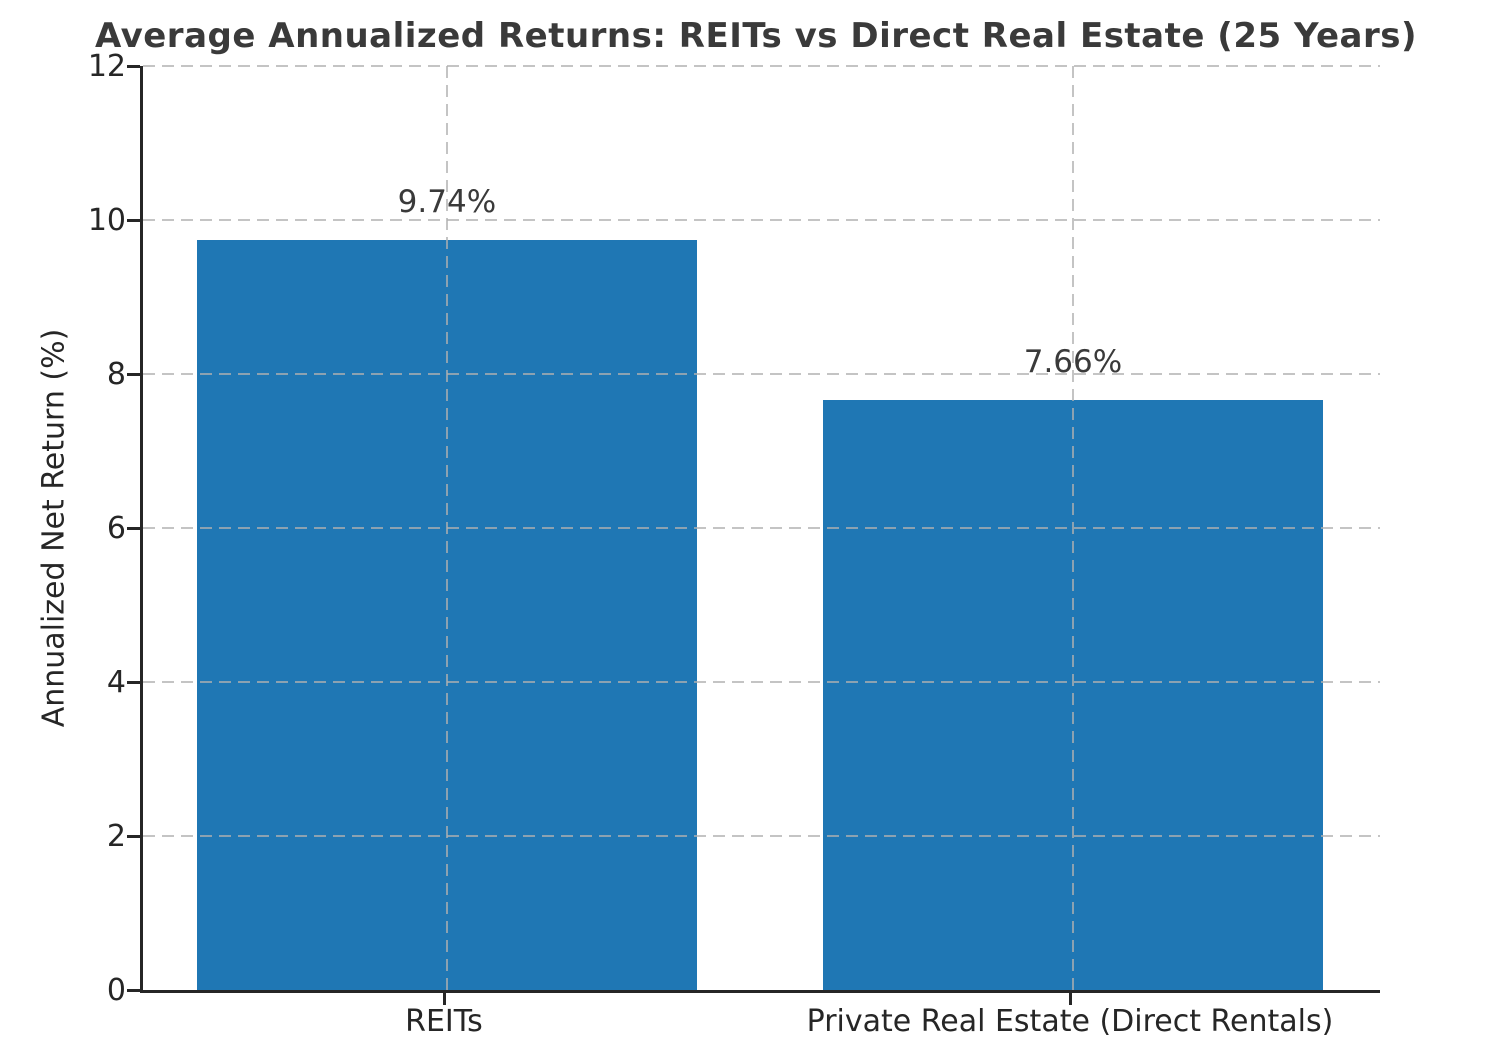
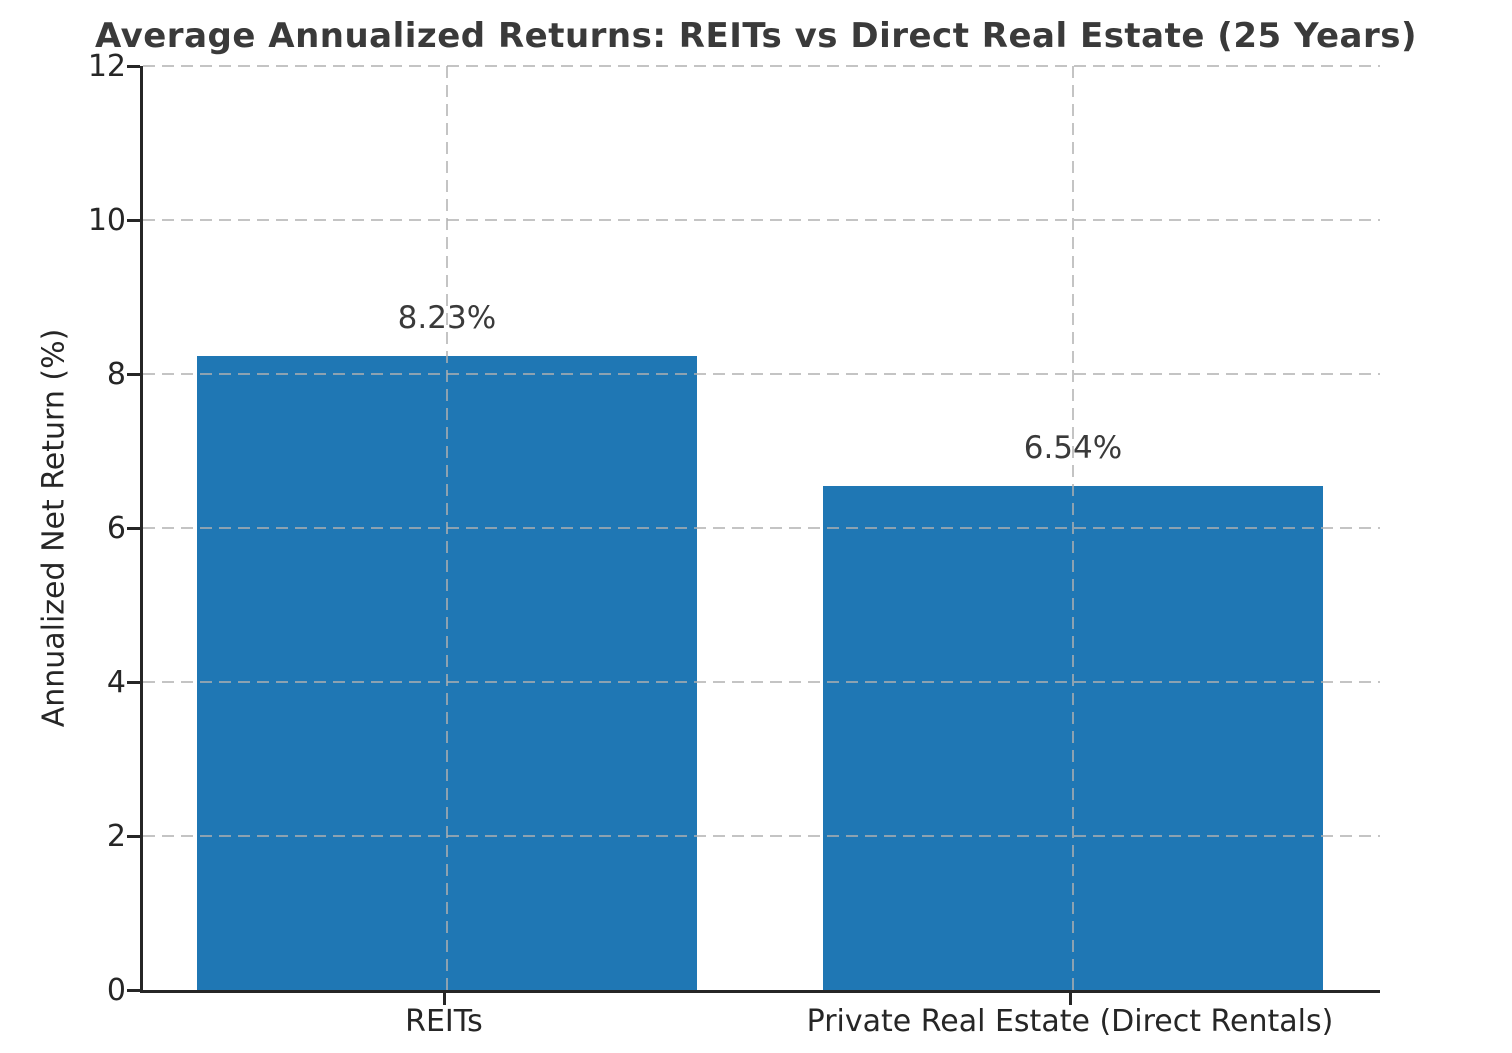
REITs: 9.74% -> 8.23%
Private Real Estate (Direct Rentals): 7.66% -> 6.54%
